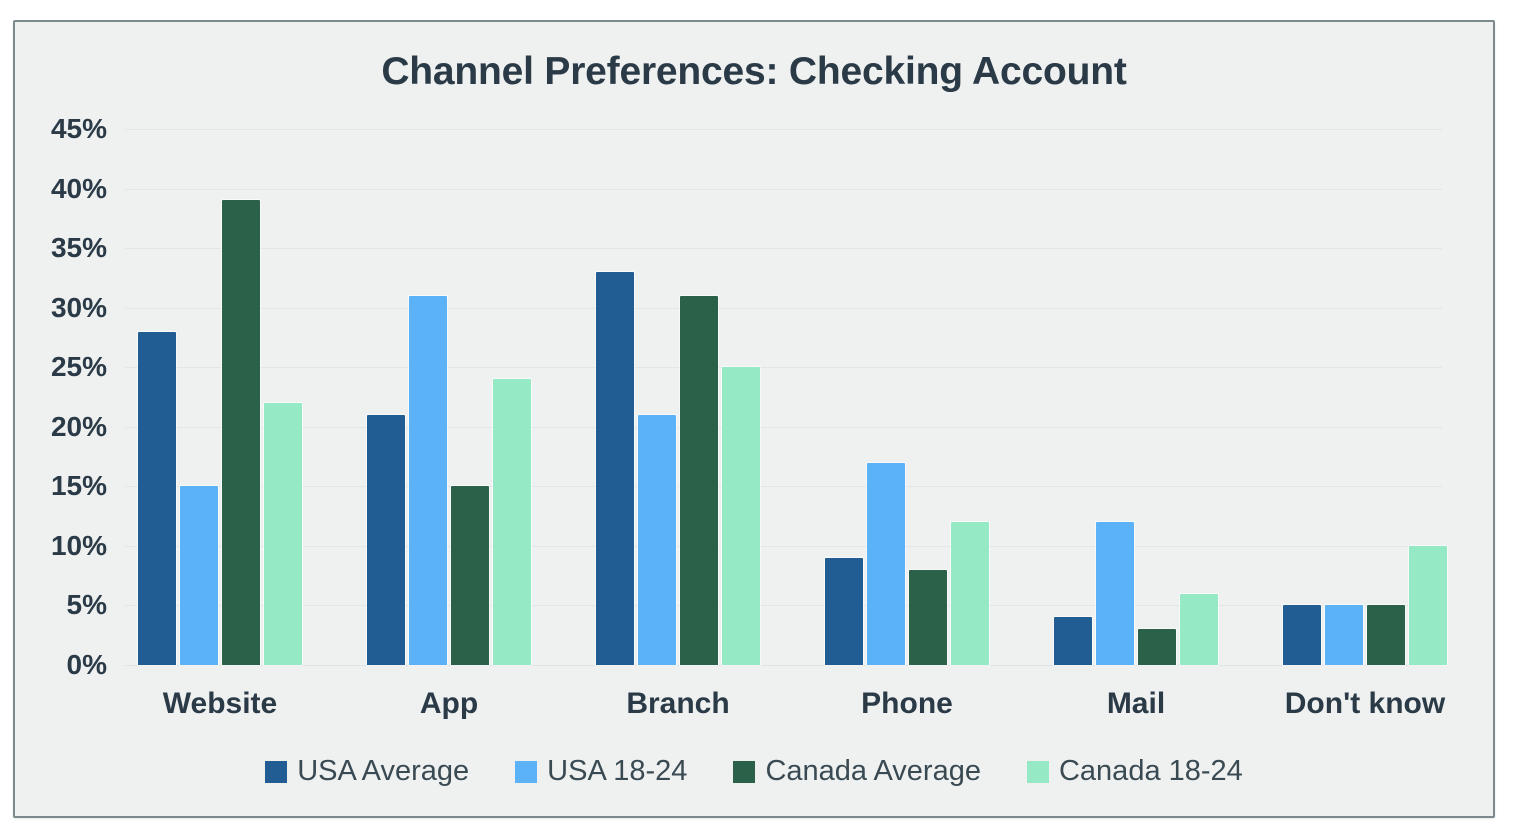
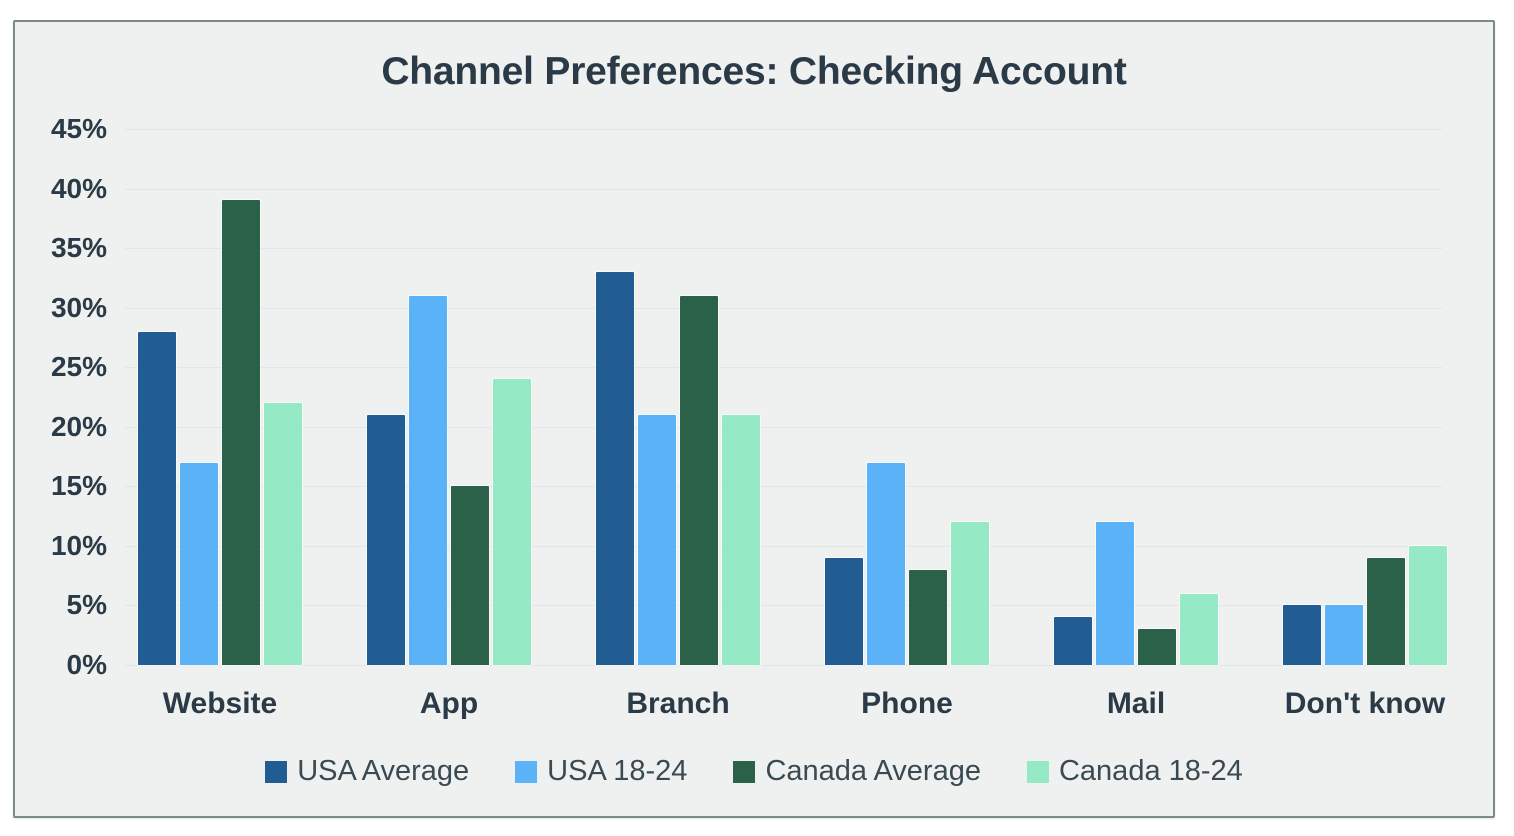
USA 18-24/Website: 15% -> 17%
Canada 18-24/Branch: 25% -> 21%
Canada Average/Don't know: 5% -> 9%
